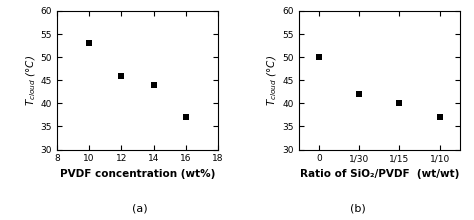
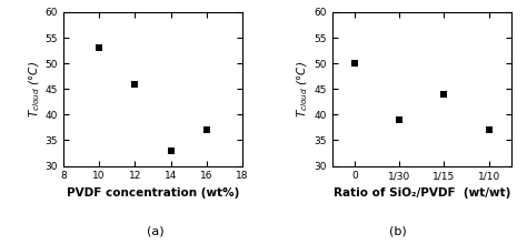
14: 44 -> 33
1/30: 42 -> 39
1/15: 40 -> 44
